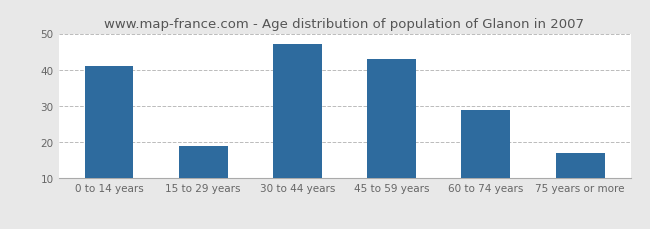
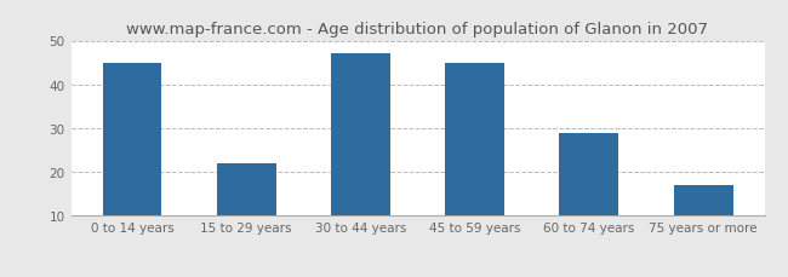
0 to 14 years: 41 -> 45
15 to 29 years: 19 -> 22
45 to 59 years: 43 -> 45
